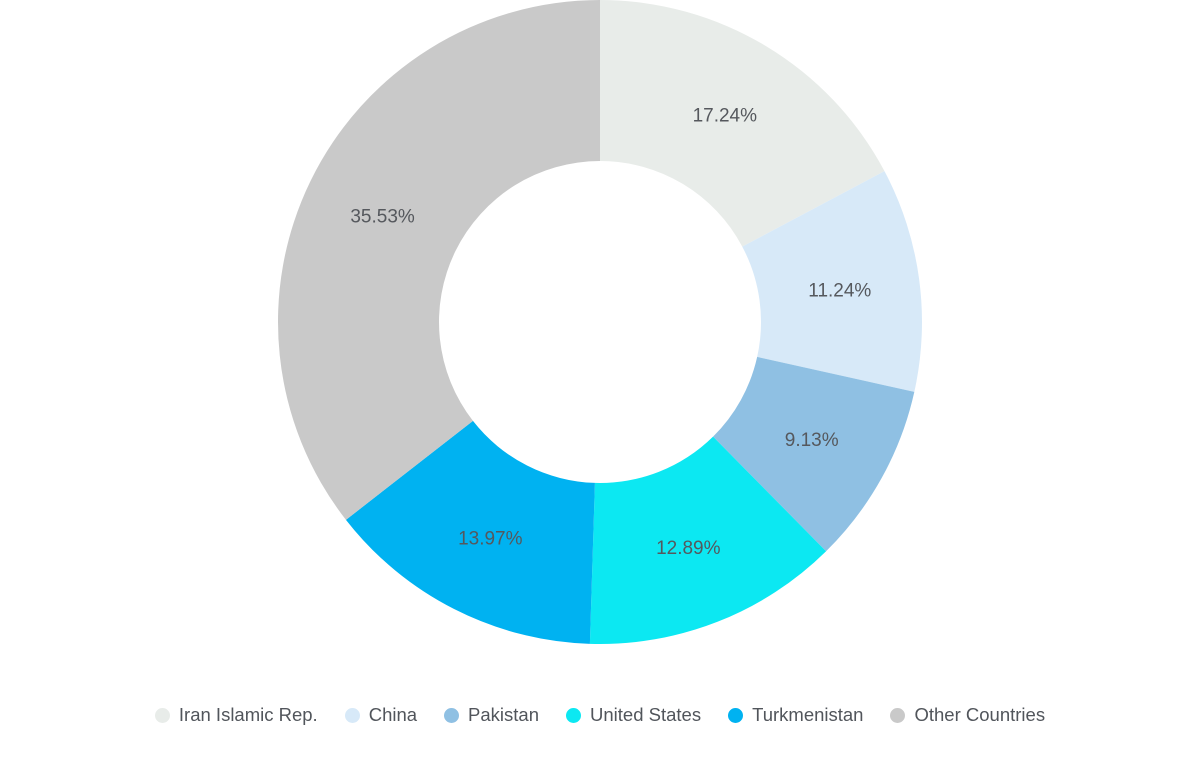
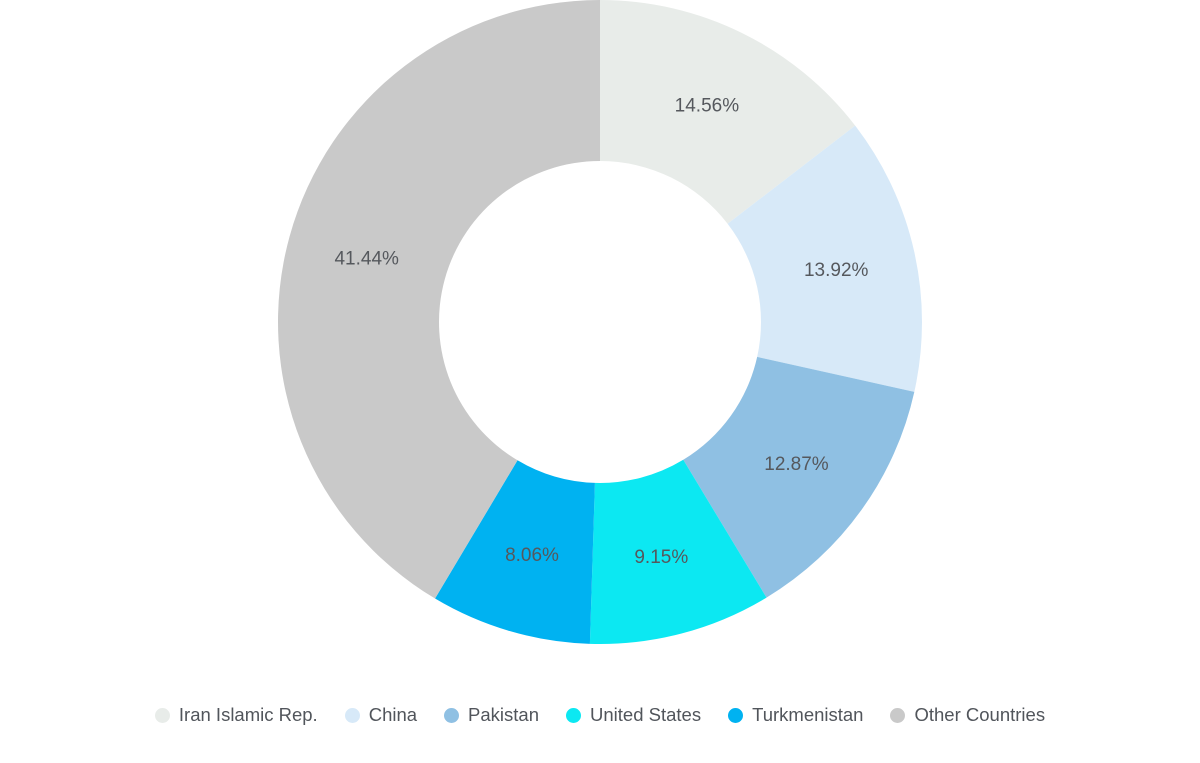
Iran Islamic Rep.: 17.24% -> 14.56%
China: 11.24% -> 13.92%
Pakistan: 9.13% -> 12.87%
United States: 12.89% -> 9.15%
Turkmenistan: 13.97% -> 8.06%
Other Countries: 35.53% -> 41.44%
